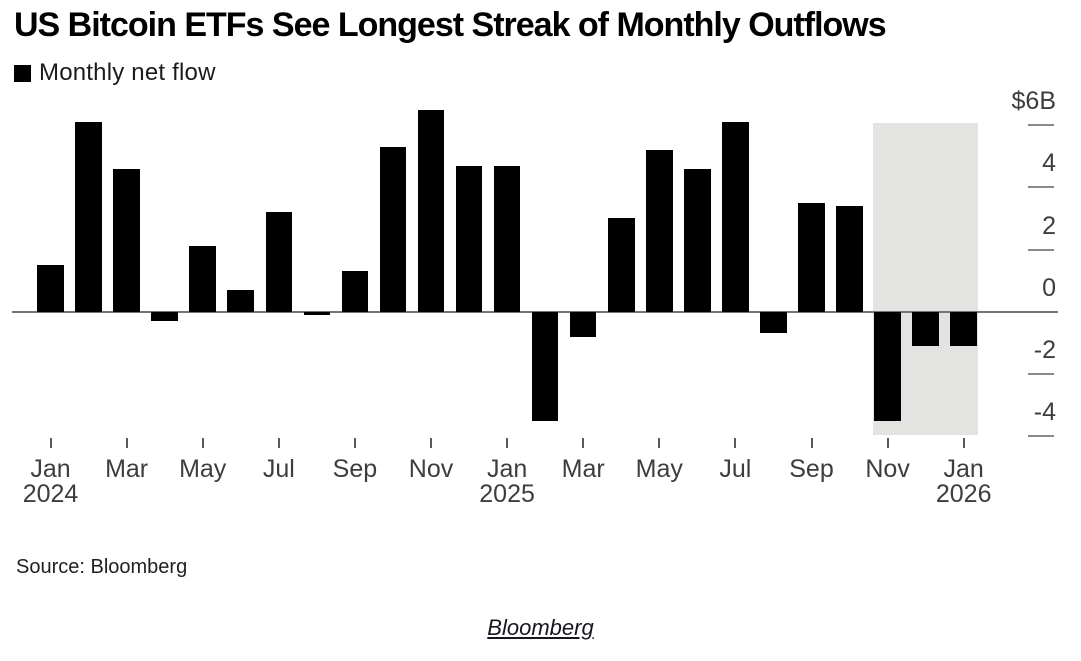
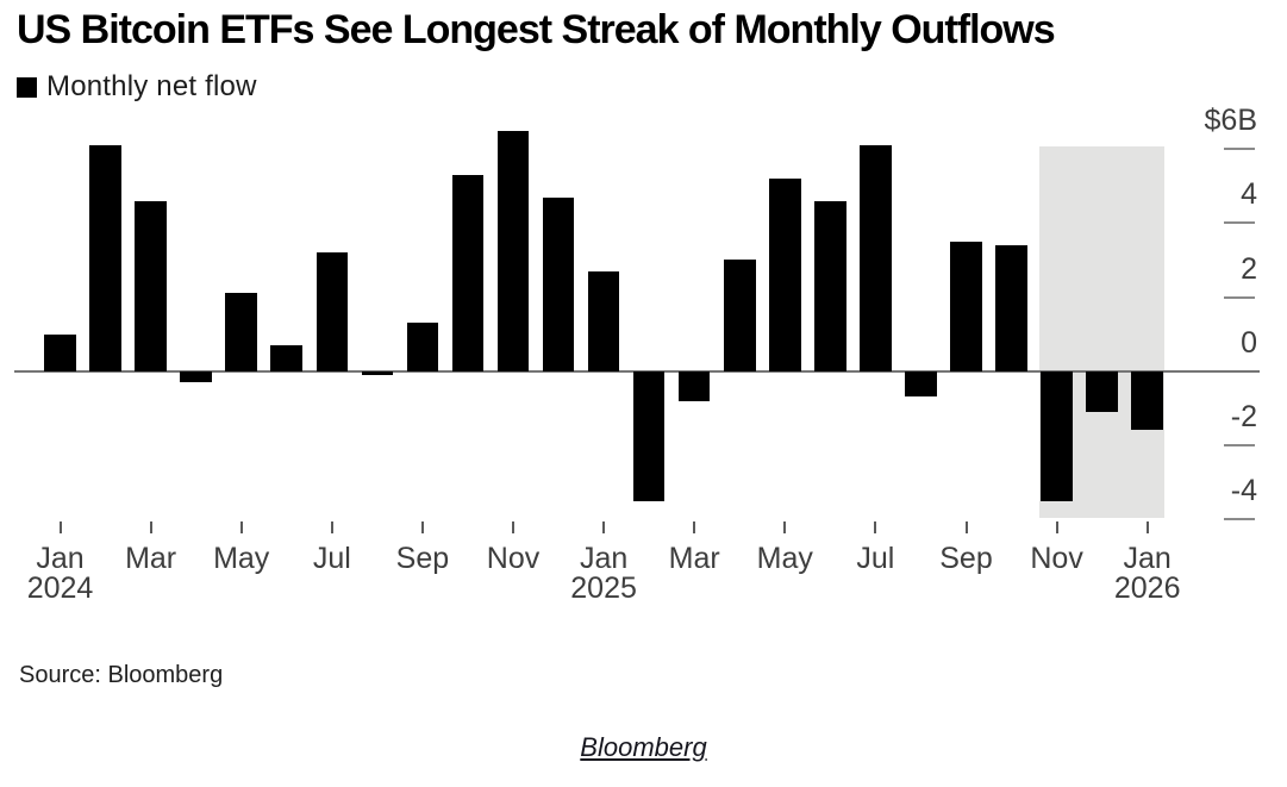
Jan 2024: $1.5B -> $1.0B
Jan 2025: $4.7B -> $2.7B
Jan 2026: -$1.1B -> -$1.6B
